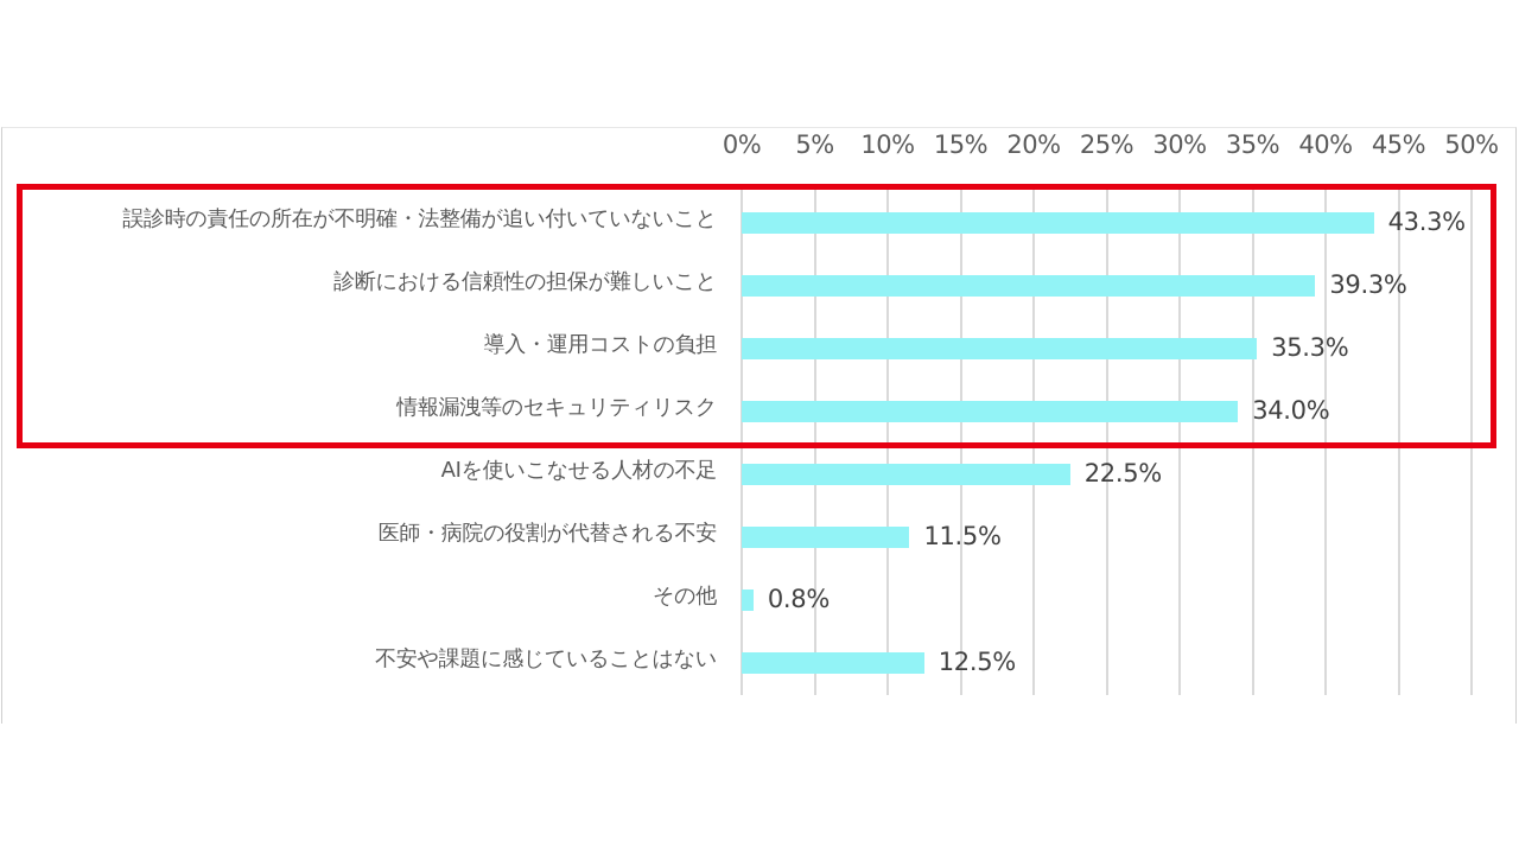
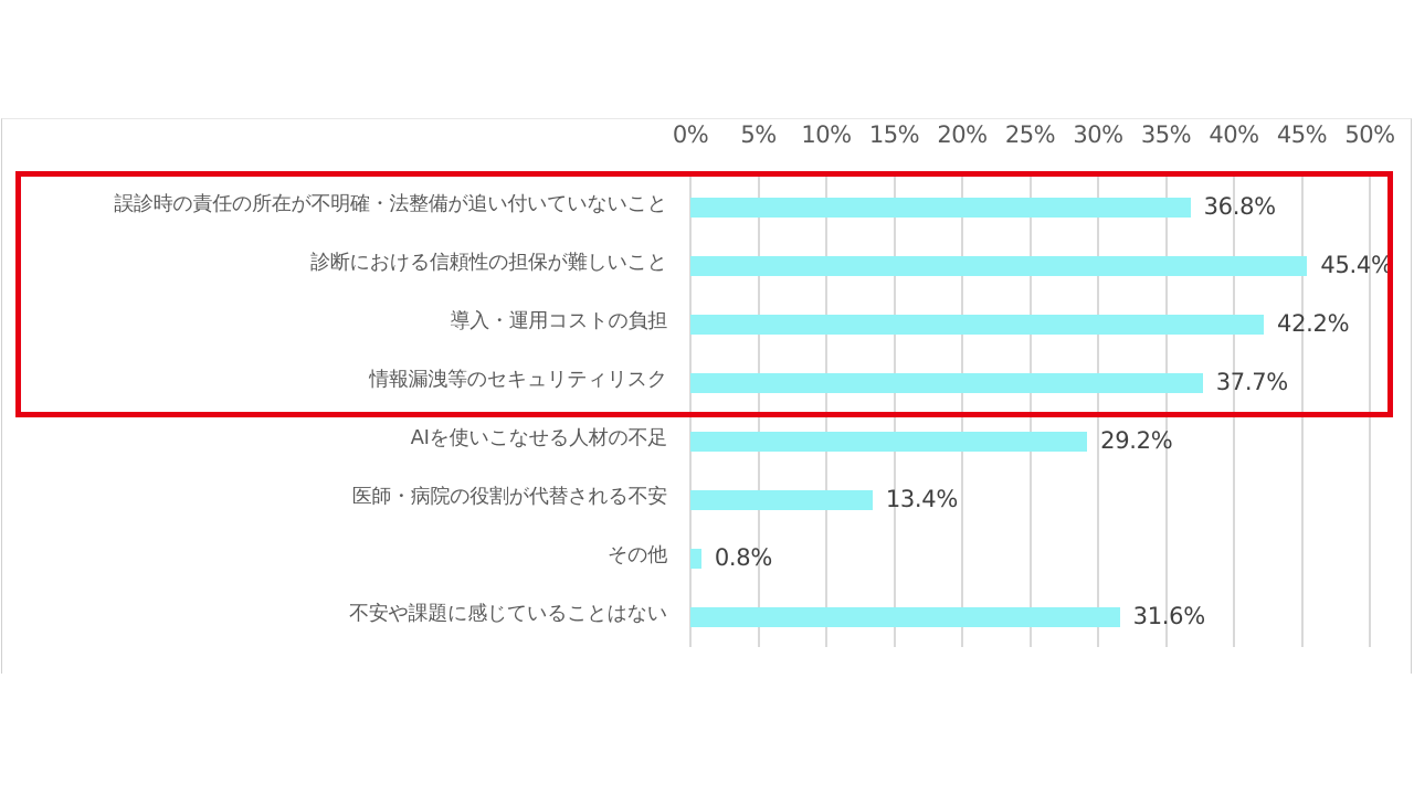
誤診時の責任の所在が不明確・法整備が追い付いていないこと: 43.3% -> 36.8%
診断における信頼性の担保が難しいこと: 39.3% -> 45.4%
導入・運用コストの負担: 35.3% -> 42.2%
情報漏洩等のセキュリティリスク: 34.0% -> 37.7%
AIを使いこなせる人材の不足: 22.5% -> 29.2%
医師・病院の役割が代替される不安: 11.5% -> 13.4%
不安や課題に感じていることはない: 12.5% -> 31.6%
